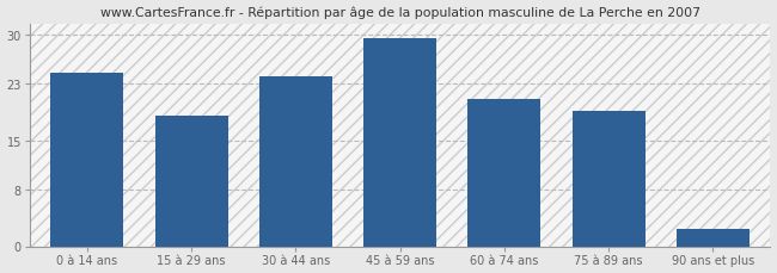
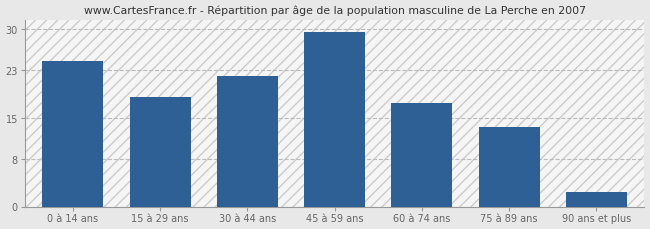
30 à 44 ans: 24.0 -> 22.0
60 à 74 ans: 20.8 -> 17.5
75 à 89 ans: 19.2 -> 13.5
